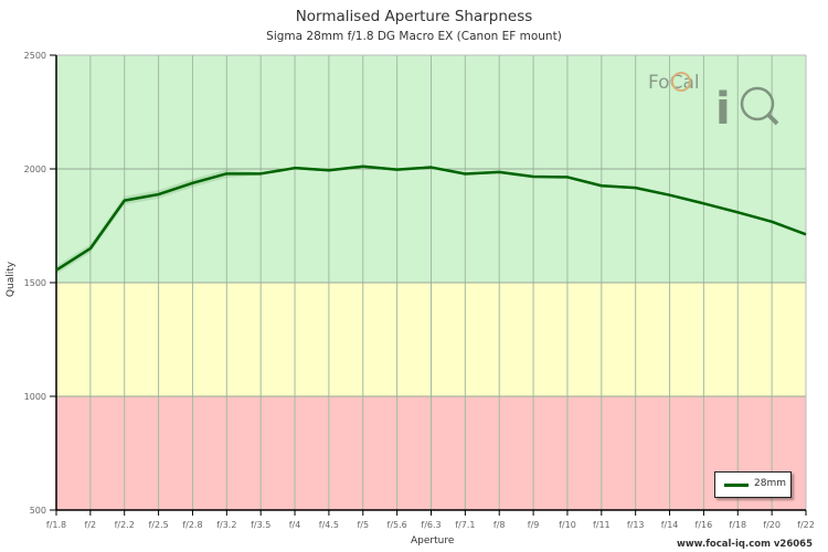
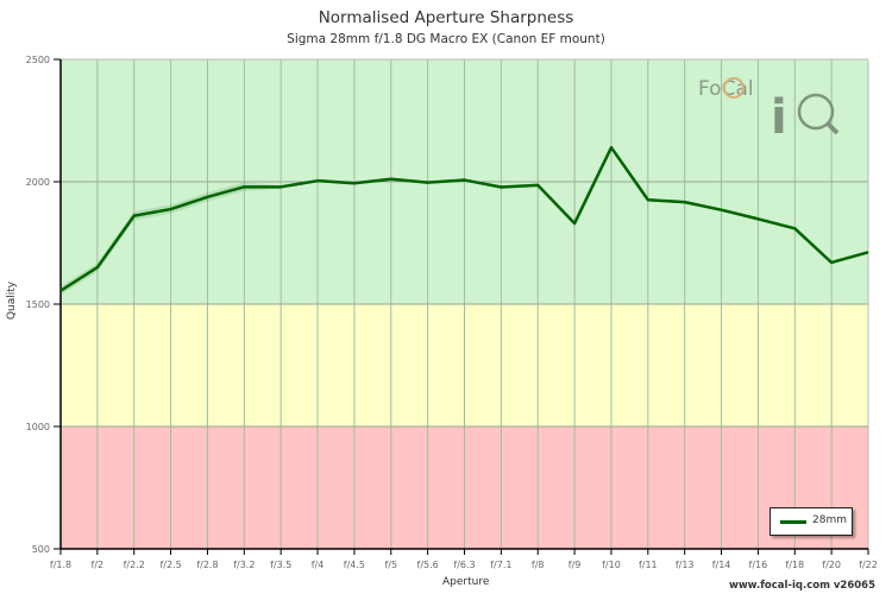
f/9: 1970 -> 1830
f/10: 1960 -> 2140
f/20: 1770 -> 1670
